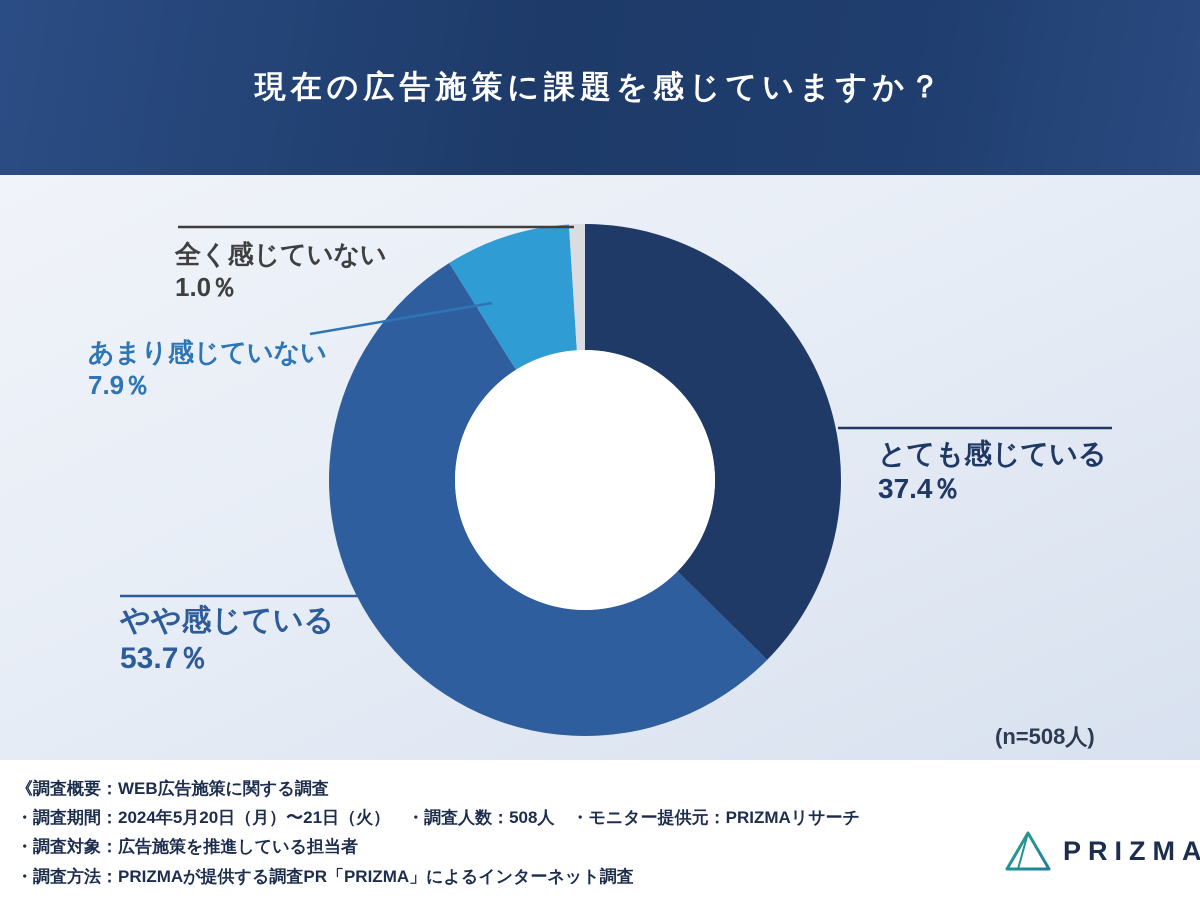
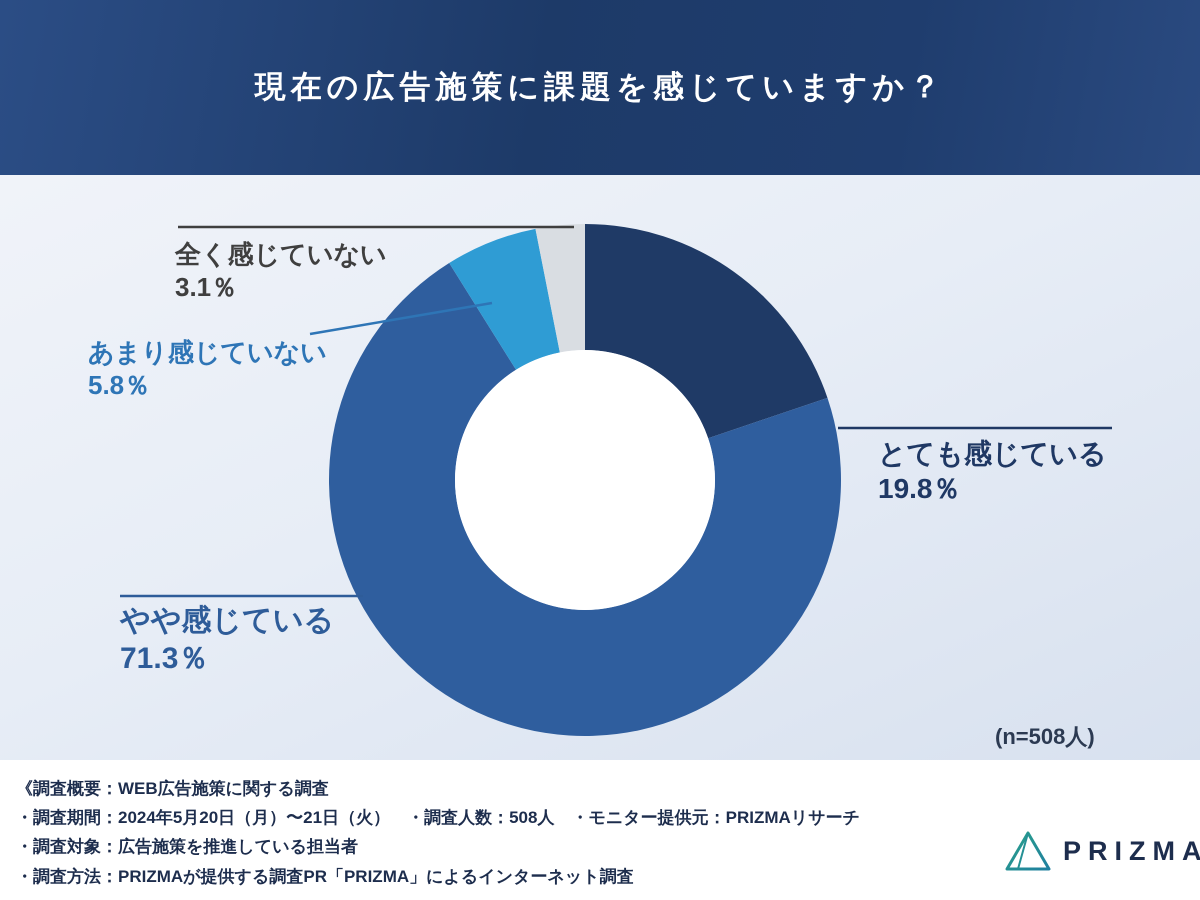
とても感じている: 37.4 -> 19.8
やや感じている: 53.7 -> 71.3
あまり感じていない: 7.9 -> 5.8
全く感じていない: 1.0 -> 3.1
